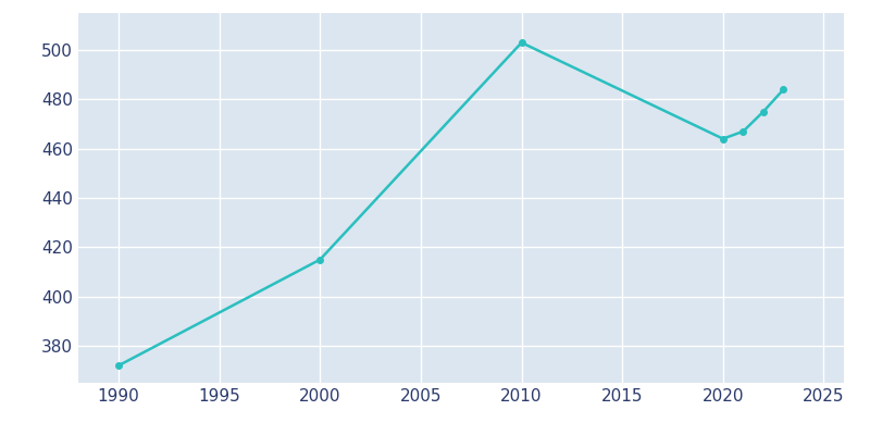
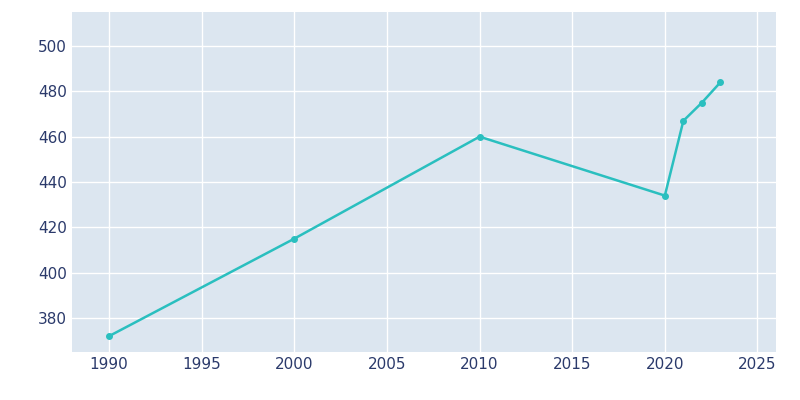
2010: 503 -> 460
2020: 464 -> 434
